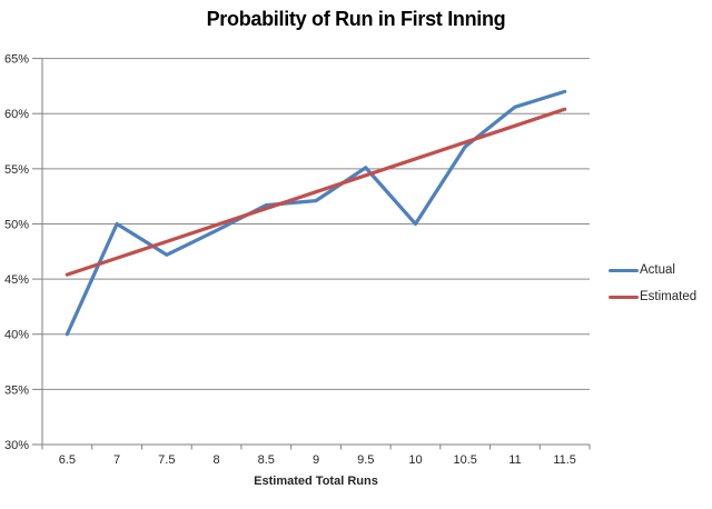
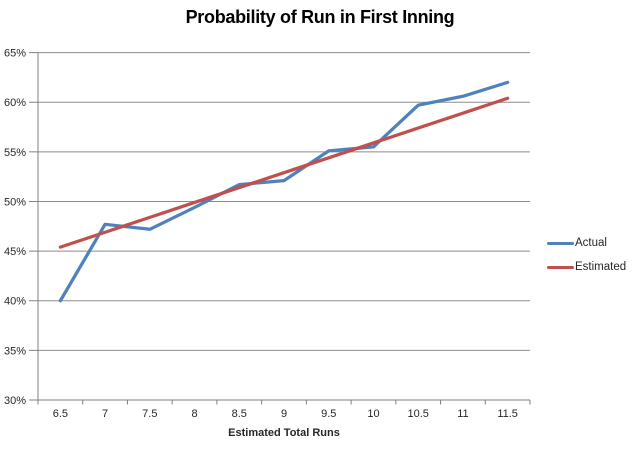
Actual/7: 50% -> 48%
Actual/10: 50% -> 56%
Actual/10.5: 57% -> 60%
